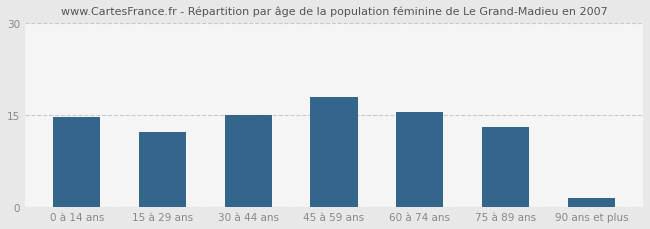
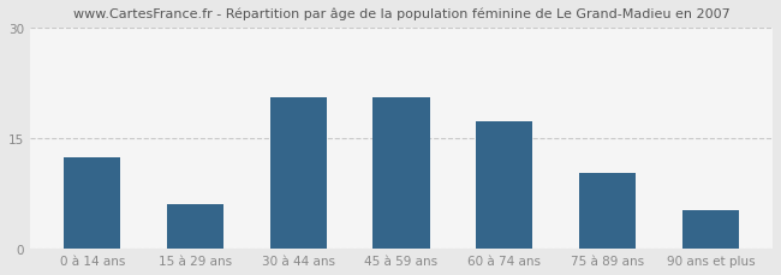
0 à 14 ans: 14.7 -> 12.4
15 à 29 ans: 12.3 -> 6.0
30 à 44 ans: 15.0 -> 20.6
45 à 59 ans: 18.0 -> 20.6
60 à 74 ans: 15.5 -> 17.2
75 à 89 ans: 13.0 -> 10.2
90 ans et plus: 1.5 -> 5.2
